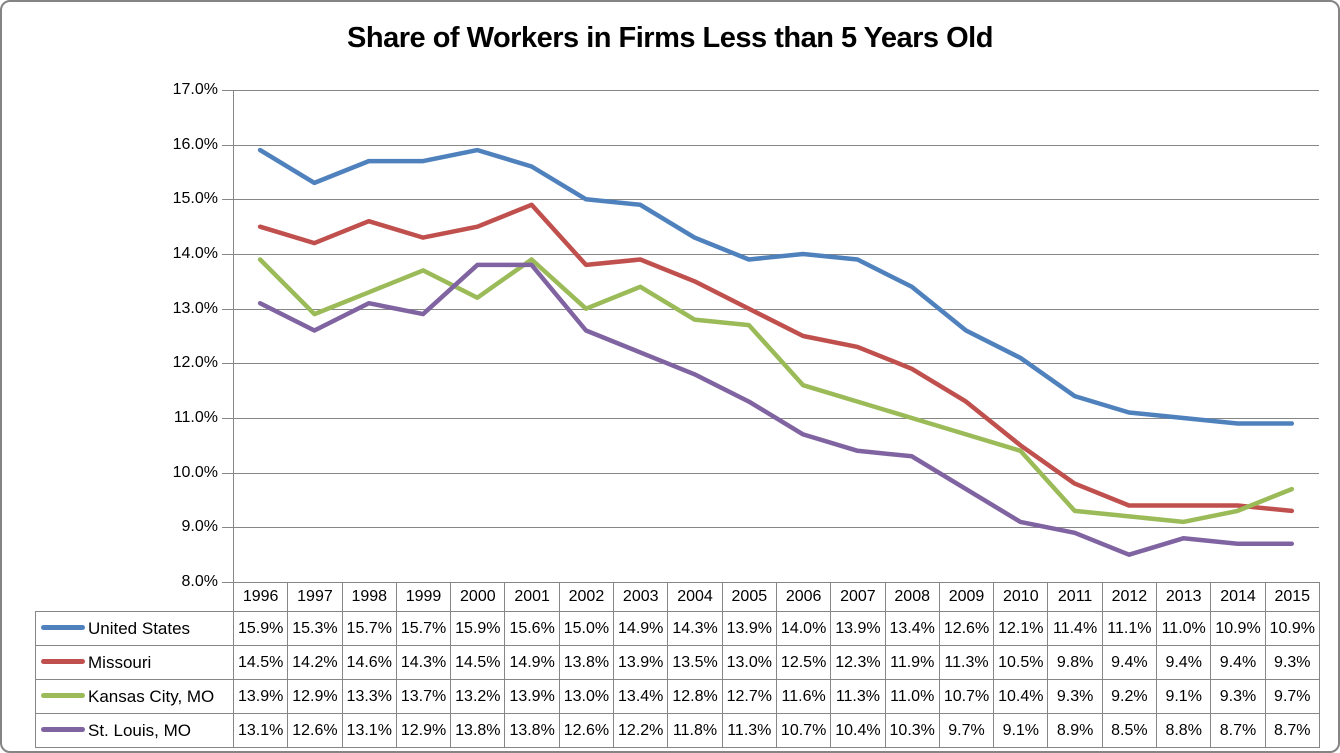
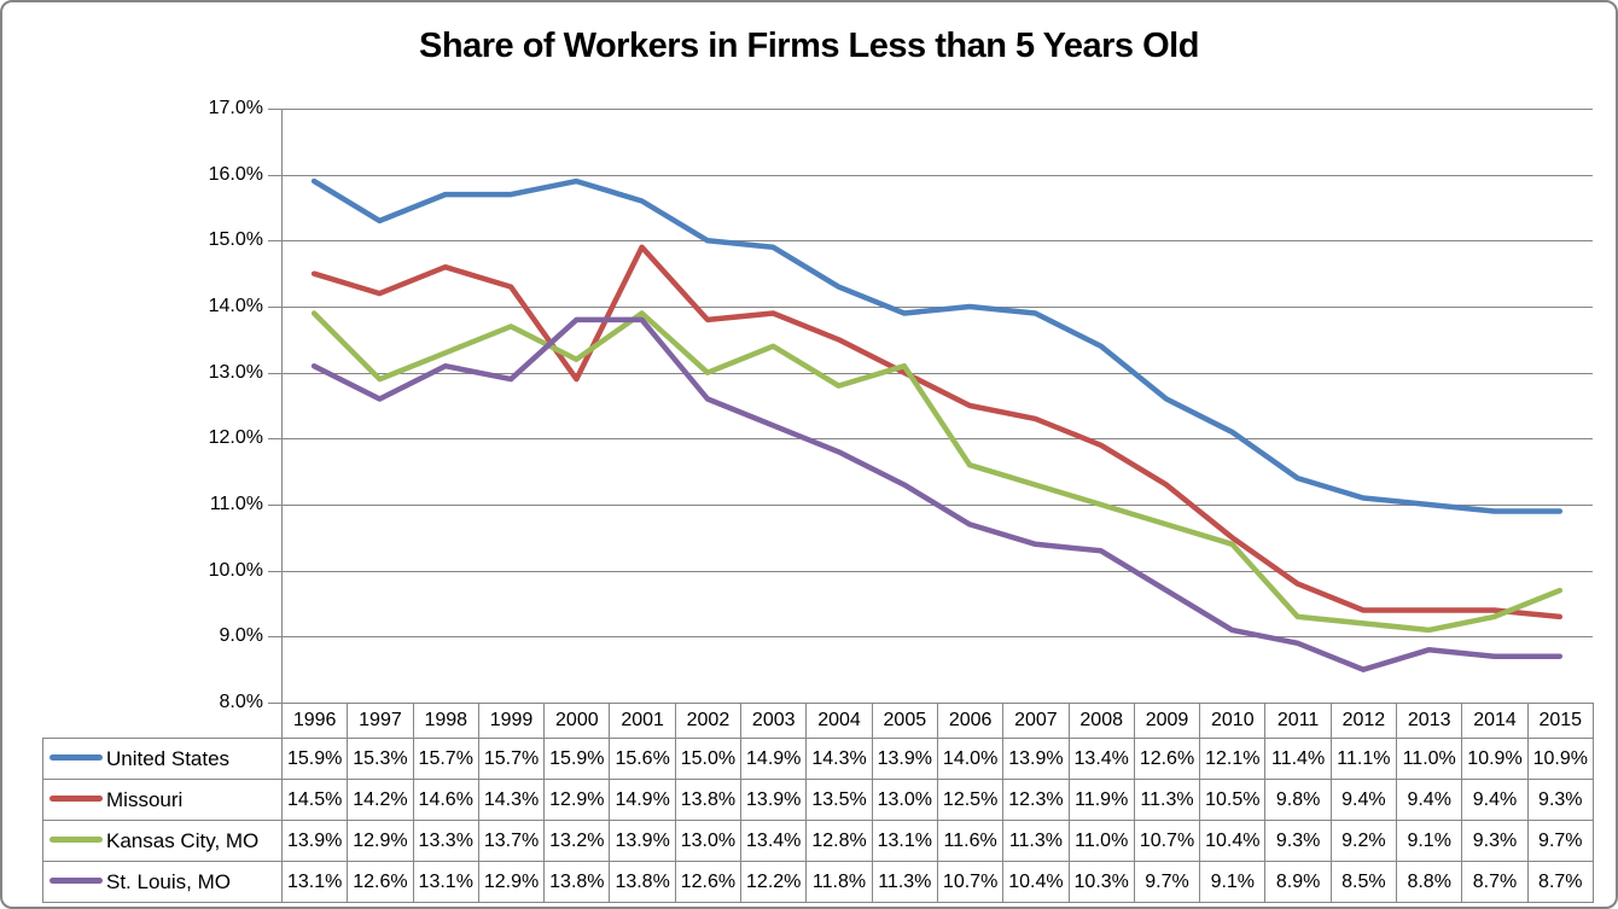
Missouri/2000: 14.5% -> 12.9%
Kansas City, MO/2005: 12.7% -> 13.1%
